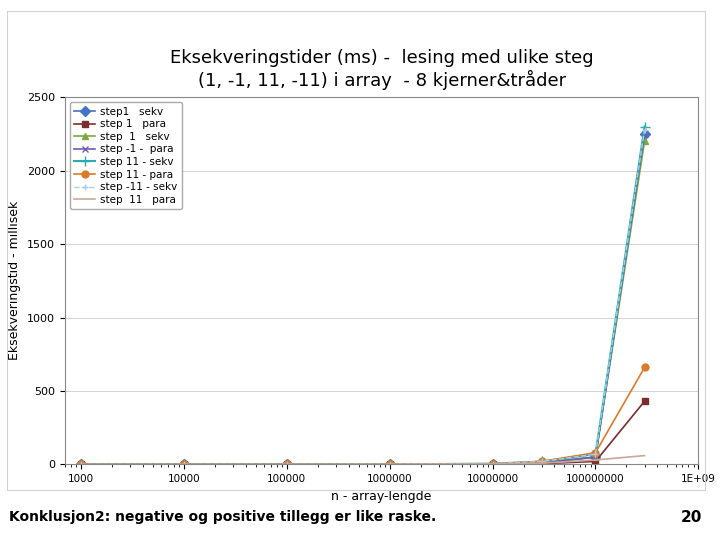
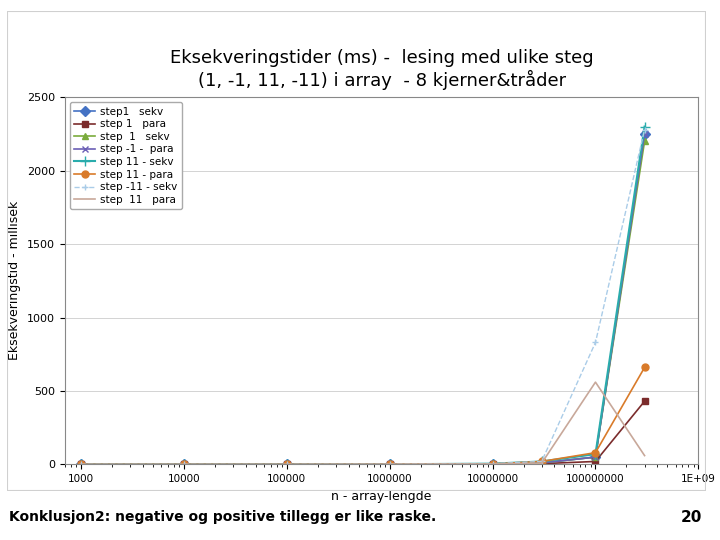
step -11 - sekv/100000000: 70 -> 830
step 11 para/100000000: 30 -> 560
